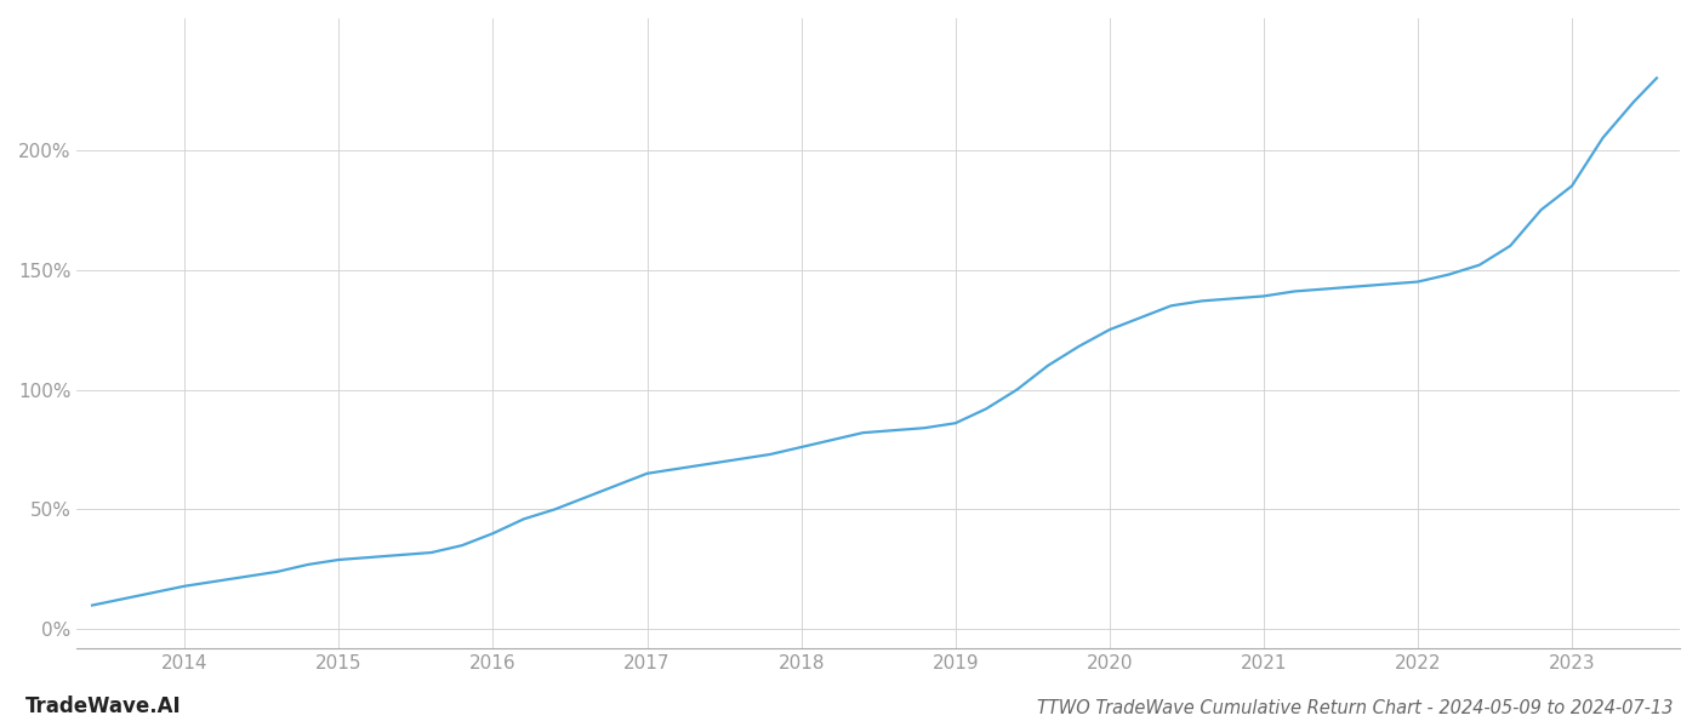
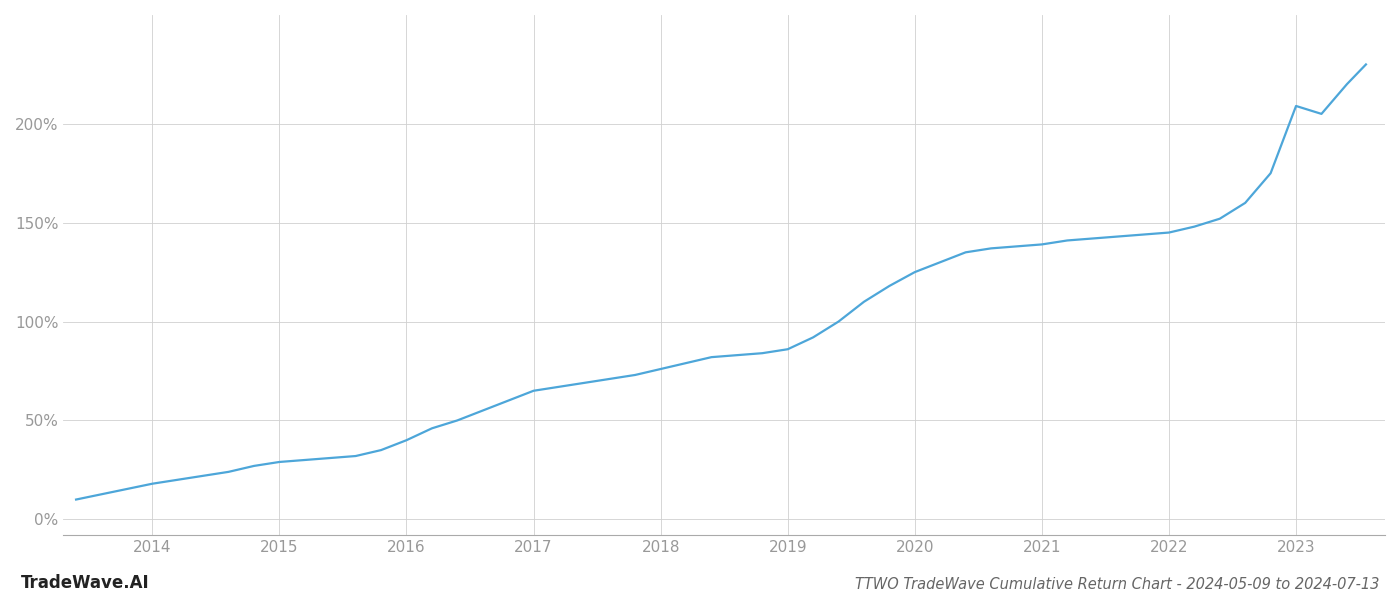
2023: 185% -> 209%
